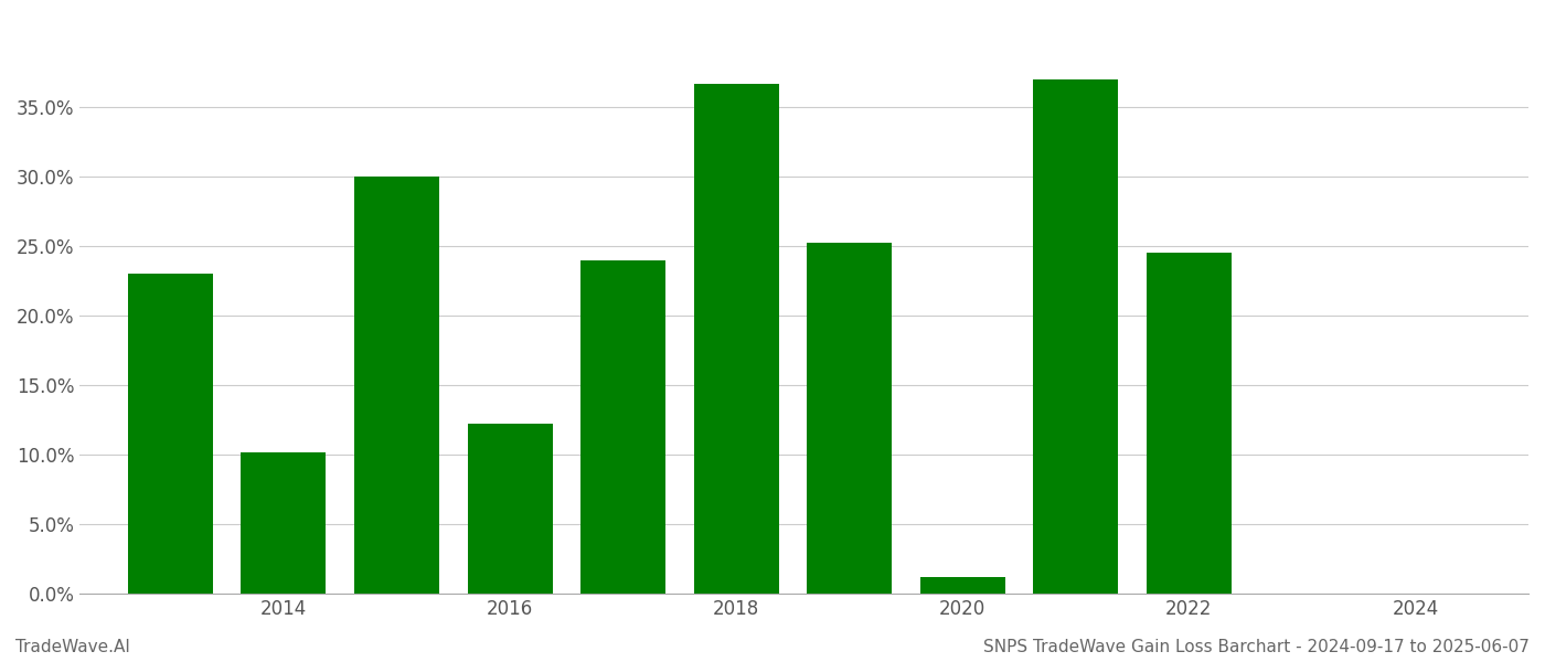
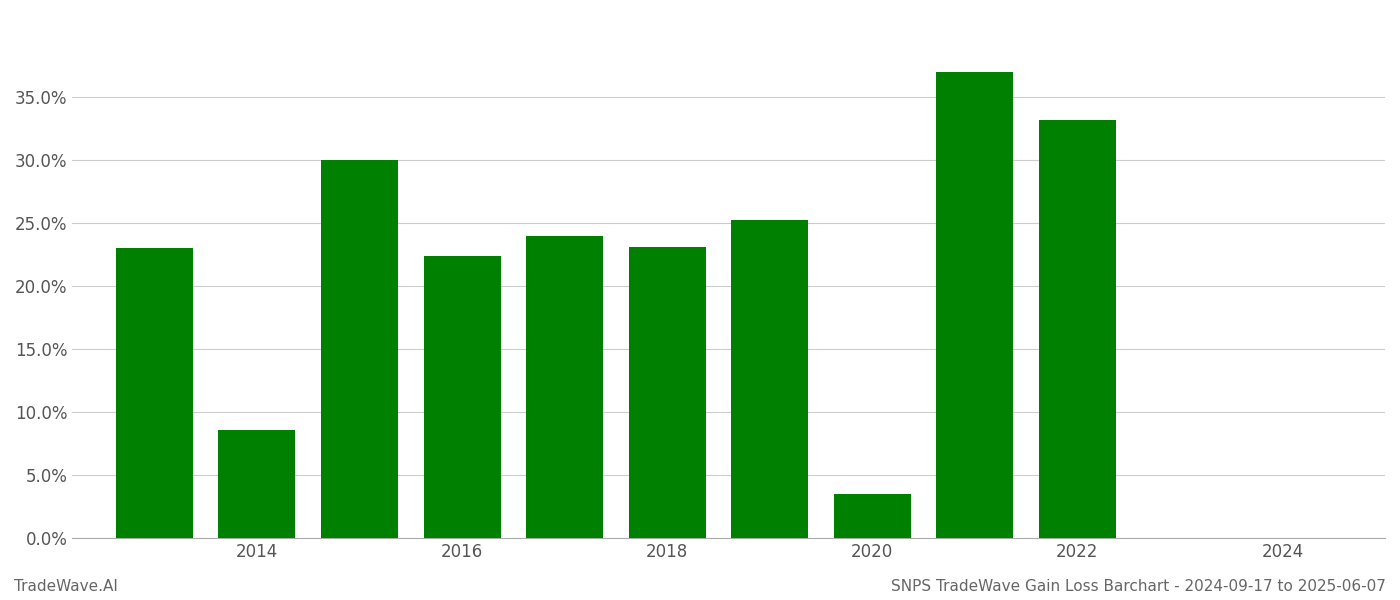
2014: 10.2% -> 8.6%
2016: 12.2% -> 22.4%
2018: 36.7% -> 23.1%
2020: 1.2% -> 3.5%
2022: 24.5% -> 33.2%
